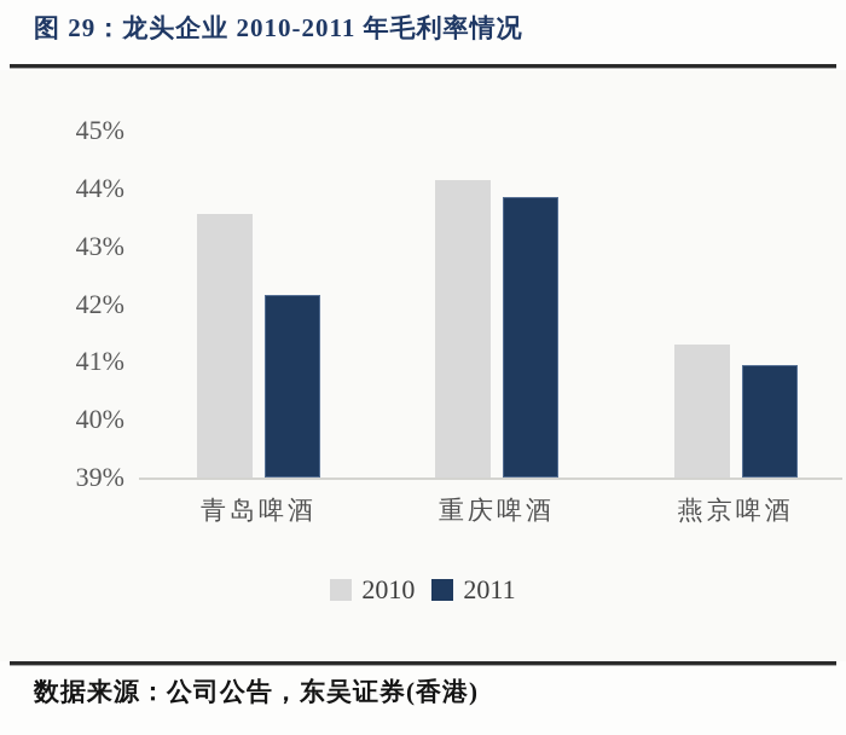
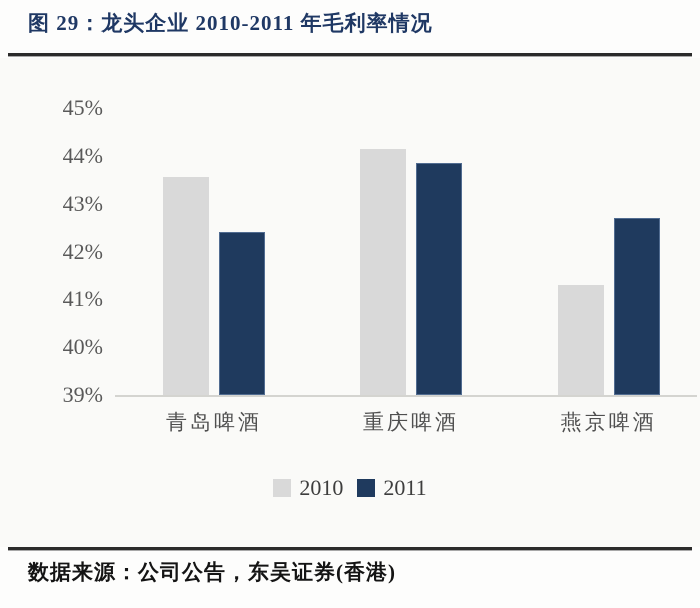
2011/青岛啤酒: 42.1% -> 42.4%
2011/燕京啤酒: 41.0% -> 42.7%
